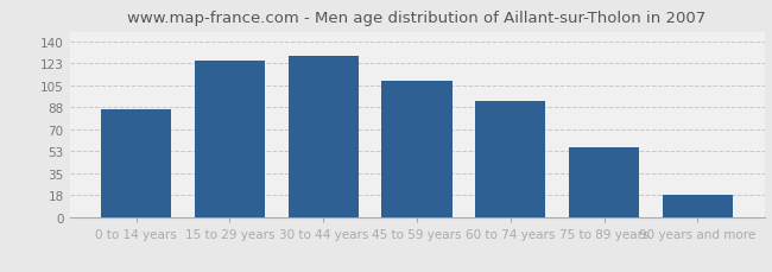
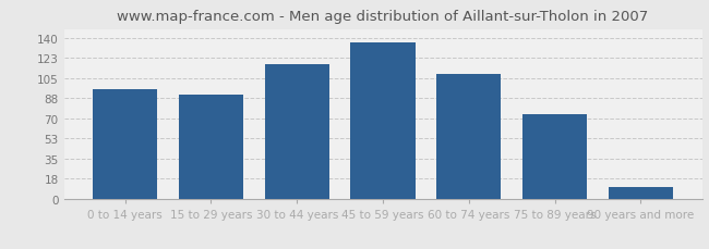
0 to 14 years: 86 -> 96
15 to 29 years: 125 -> 91
30 to 44 years: 129 -> 117
45 to 59 years: 109 -> 136
60 to 74 years: 93 -> 109
75 to 89 years: 56 -> 74
90 years and more: 18 -> 10
